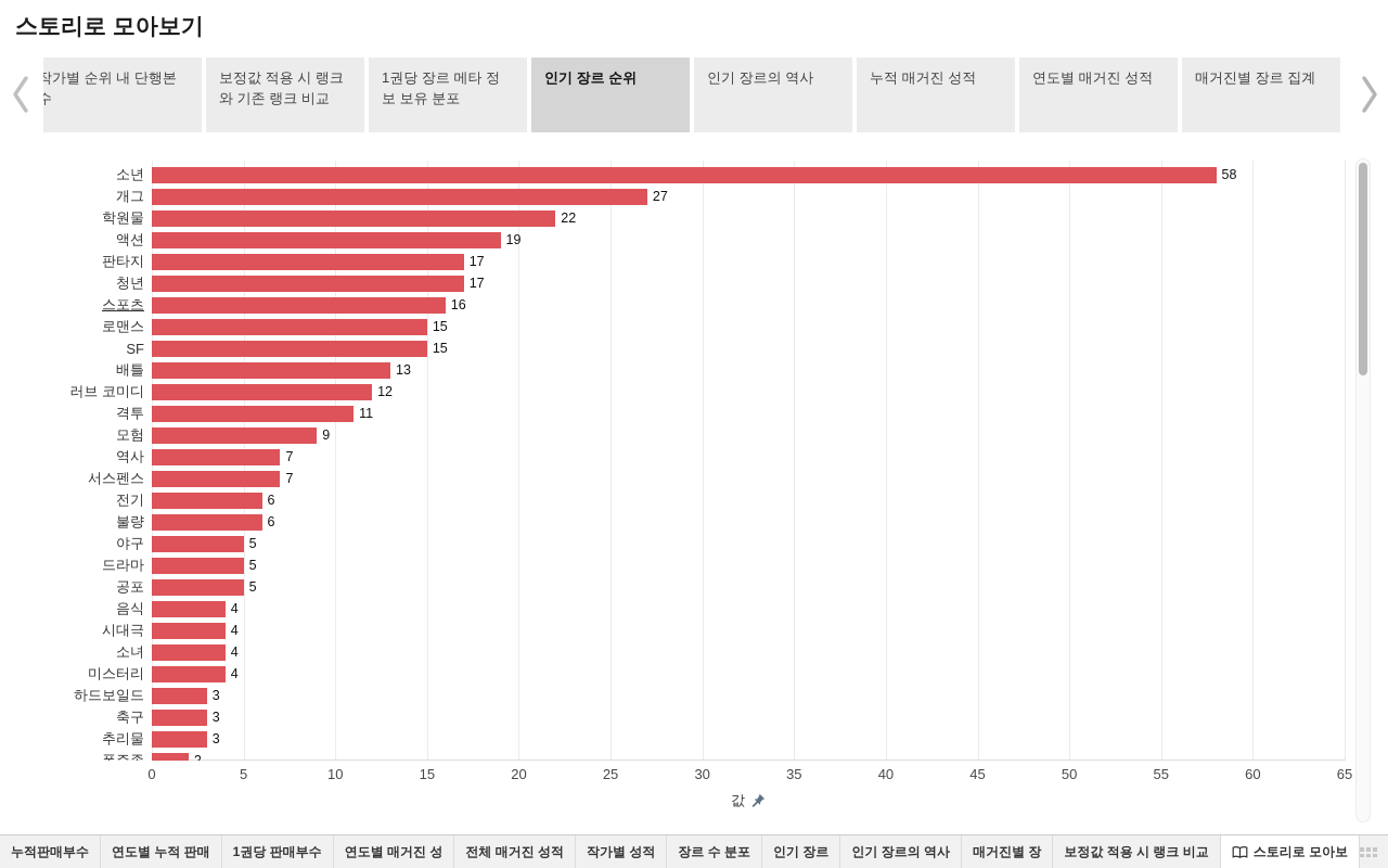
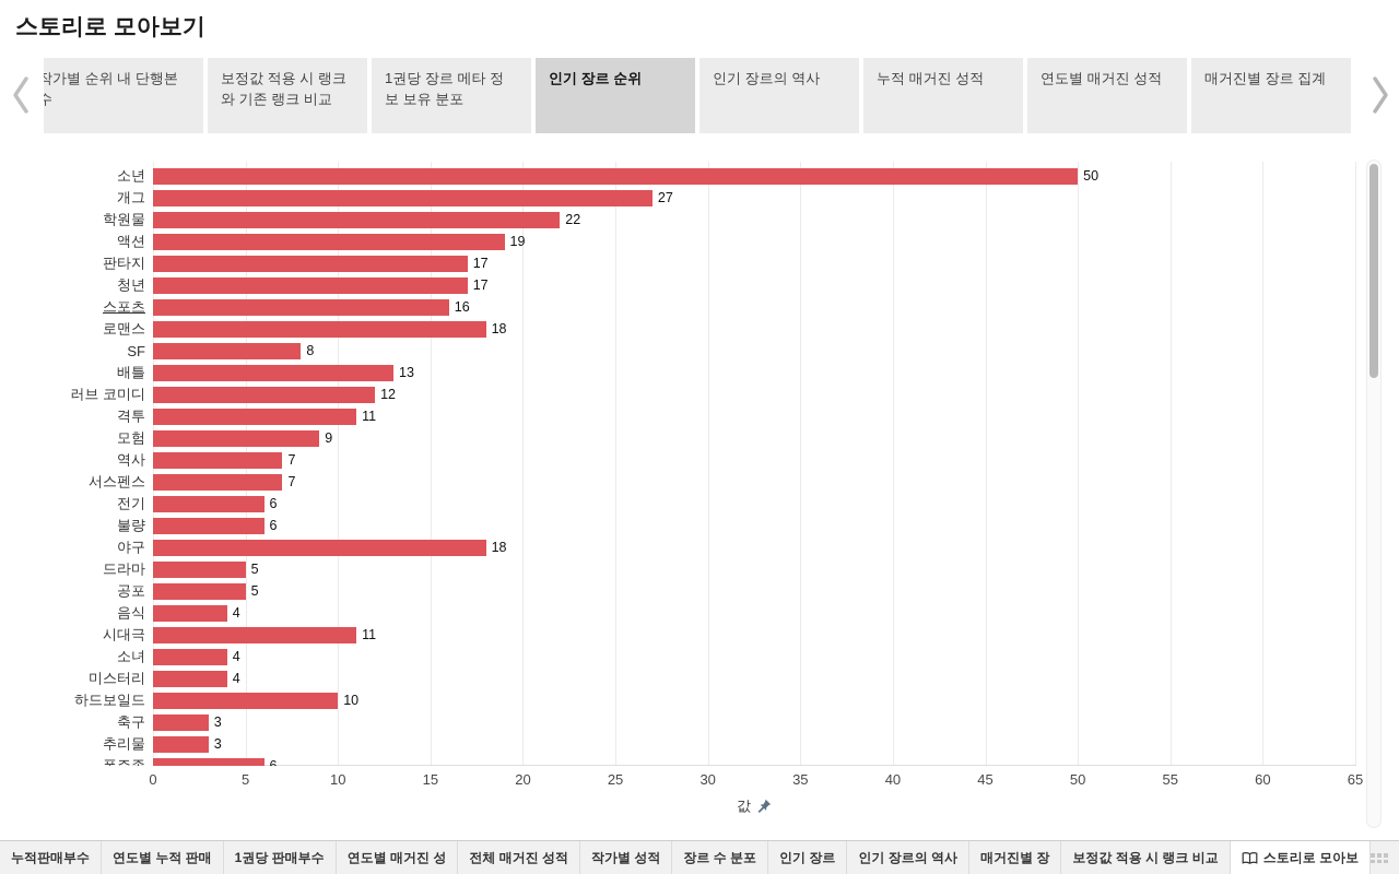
소년: 58 -> 50
로맨스: 15 -> 18
SF: 15 -> 8
야구: 5 -> 18
시대극: 4 -> 11
하드보일드: 3 -> 10
폭주족: 2 -> 6
